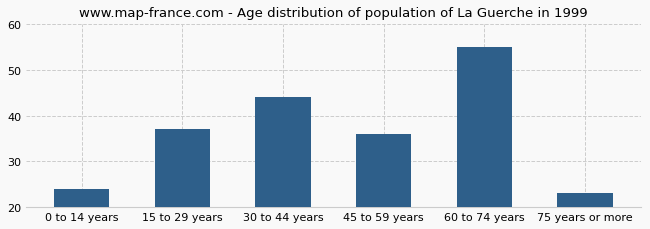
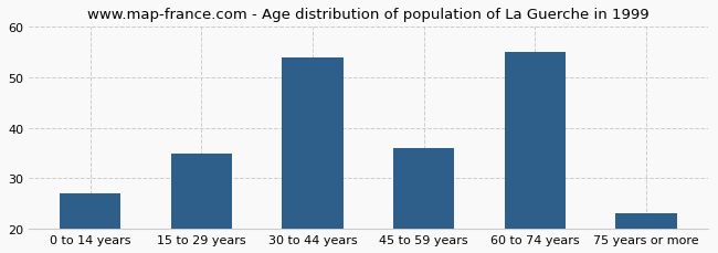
0 to 14 years: 24 -> 27
15 to 29 years: 37 -> 35
30 to 44 years: 44 -> 54
